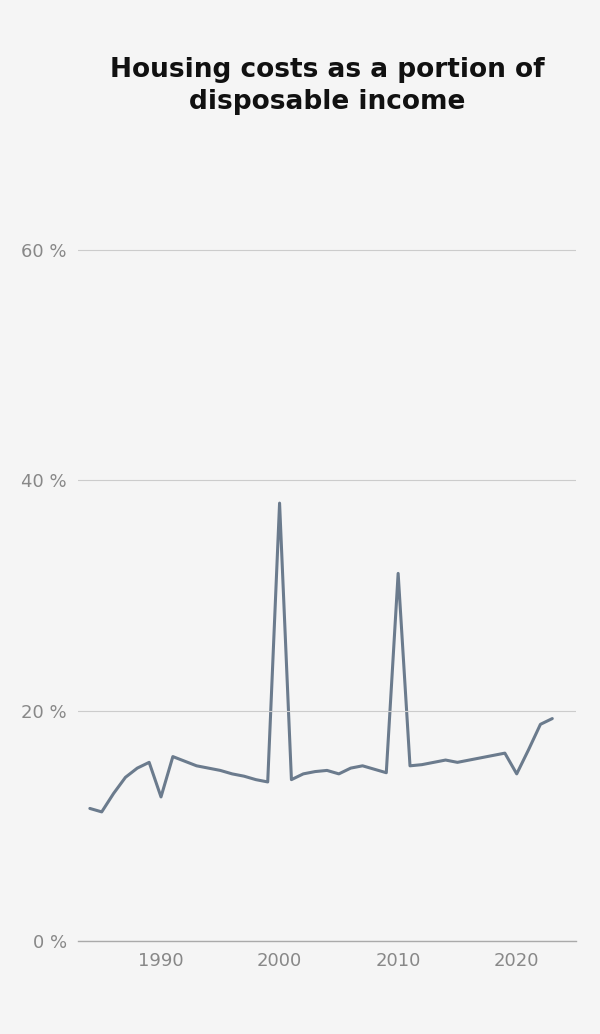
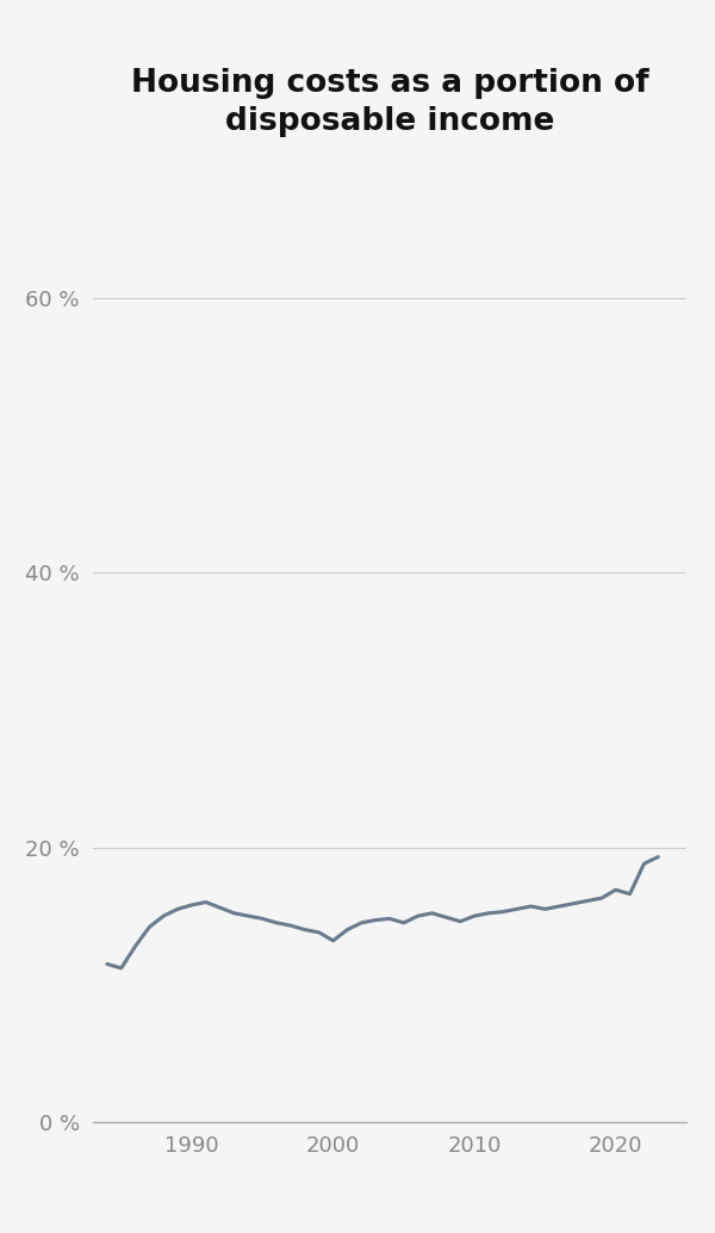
1990: 12.5 % -> 15.8 %
2000: 38.0 % -> 13.2 %
2010: 31.9 % -> 15.0 %
2020: 14.5 % -> 16.9 %
